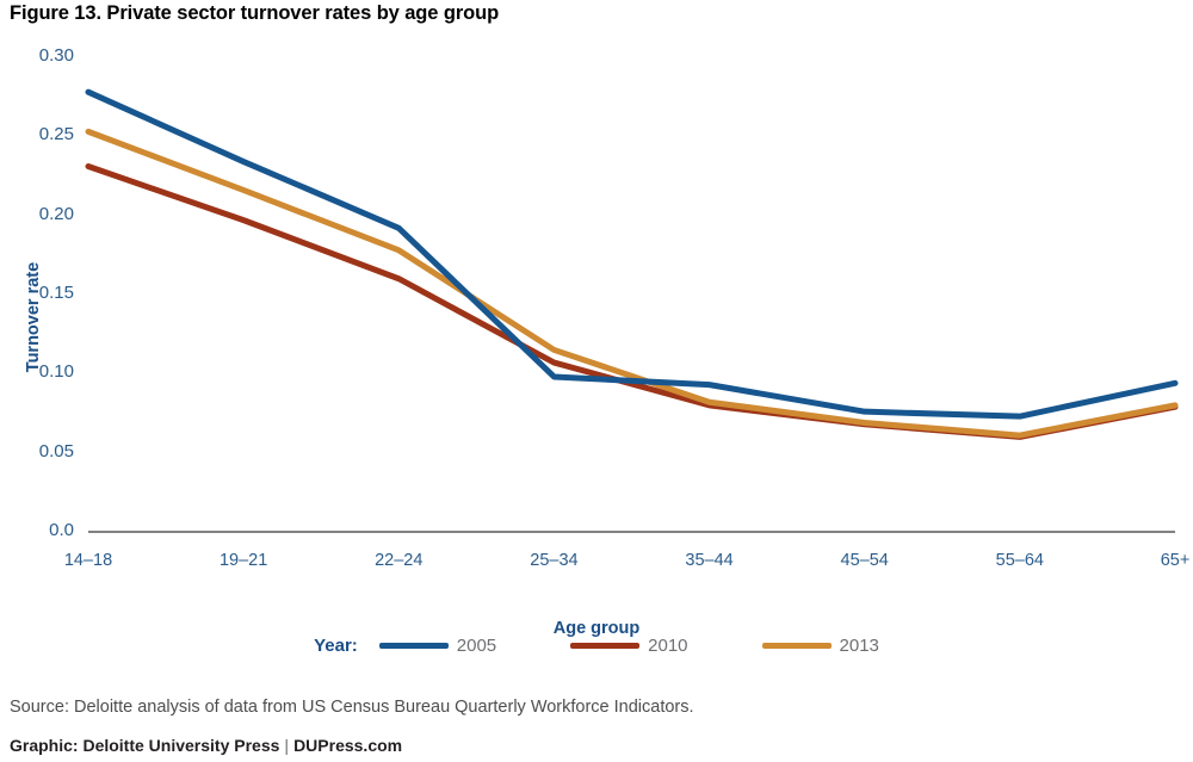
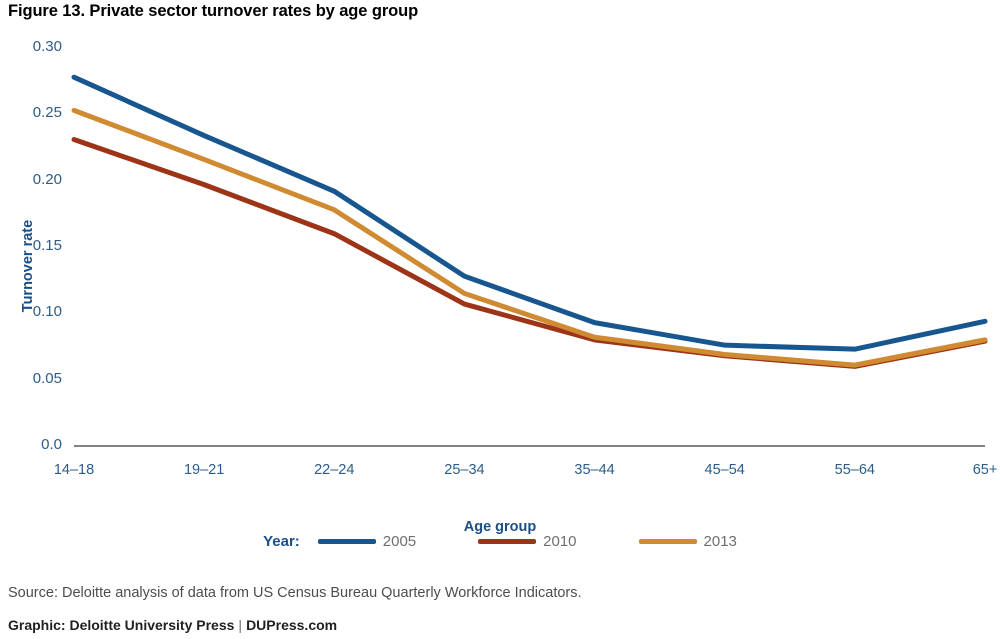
2005/25–34: 0.098 -> 0.128
